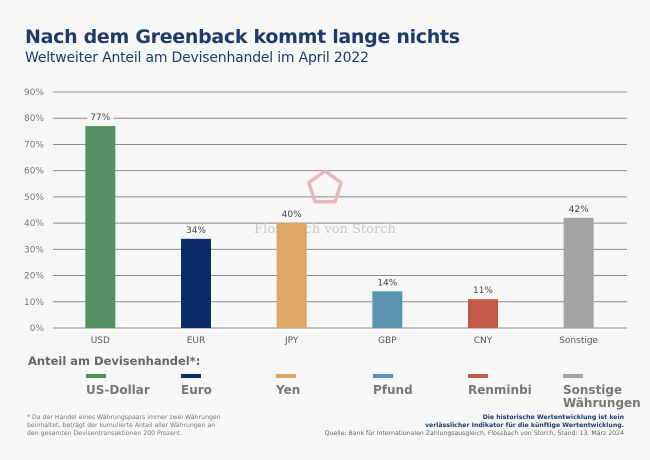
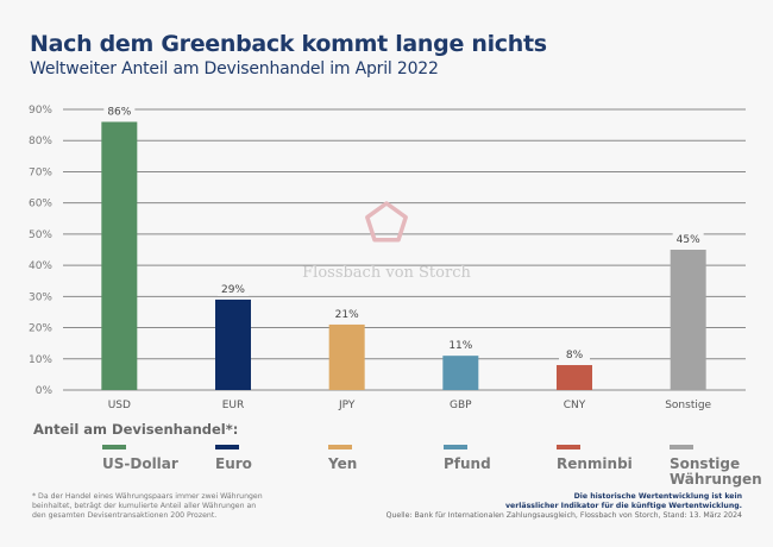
USD: 77% -> 86%
EUR: 34% -> 29%
JPY: 40% -> 21%
GBP: 14% -> 11%
CNY: 11% -> 8%
Sonstige: 42% -> 45%
